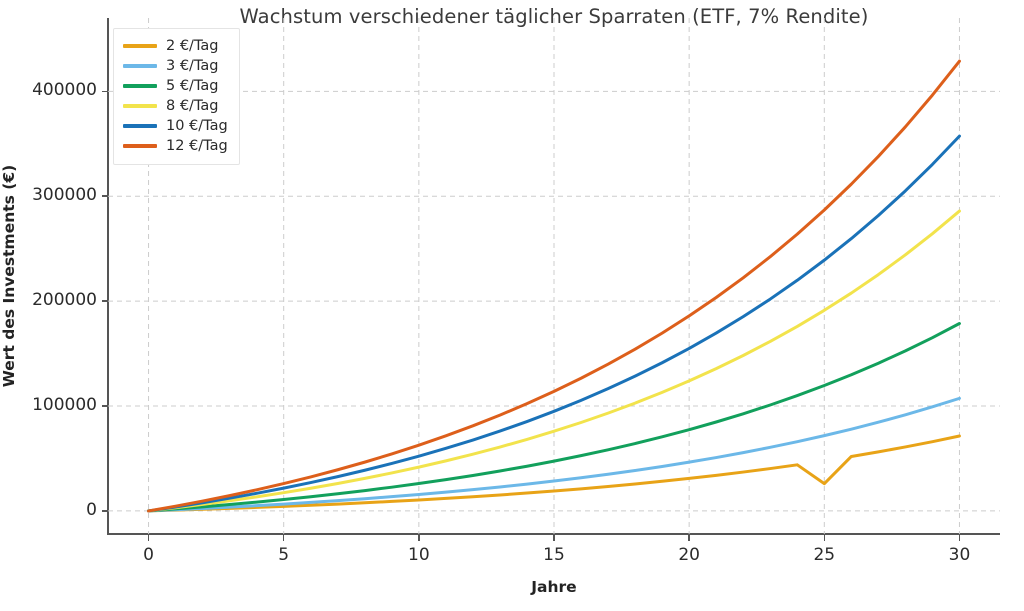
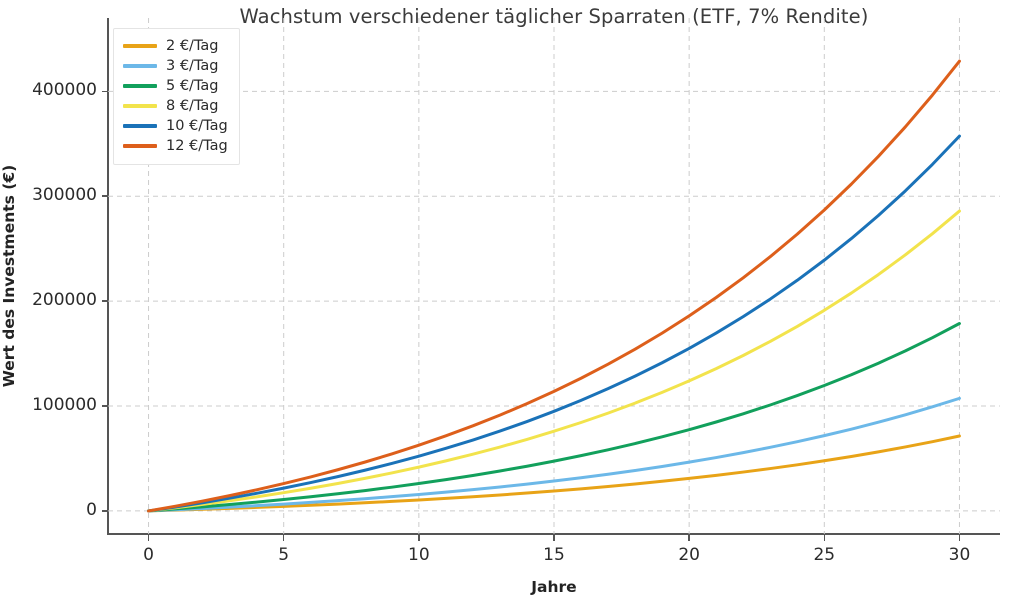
2 €/Tag/25: 26000 -> 48000
